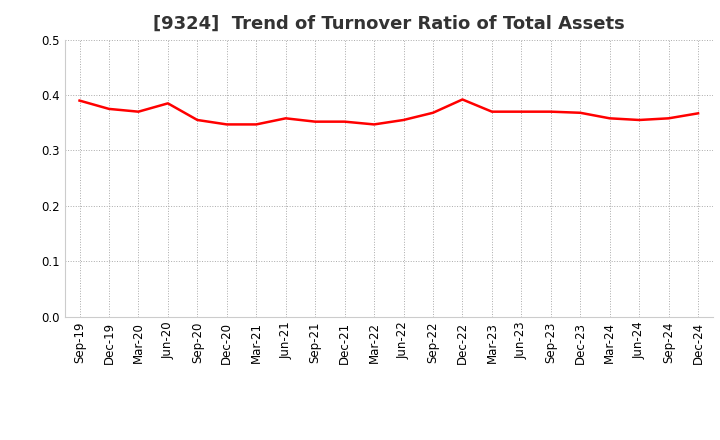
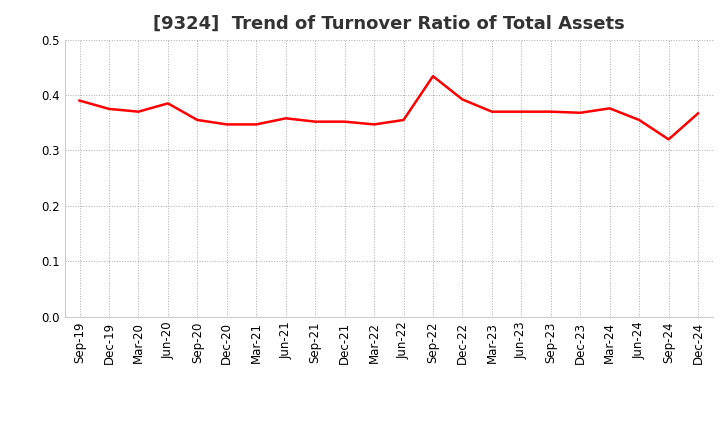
Sep-22: 0.368 -> 0.434
Mar-24: 0.358 -> 0.376
Sep-24: 0.358 -> 0.320
